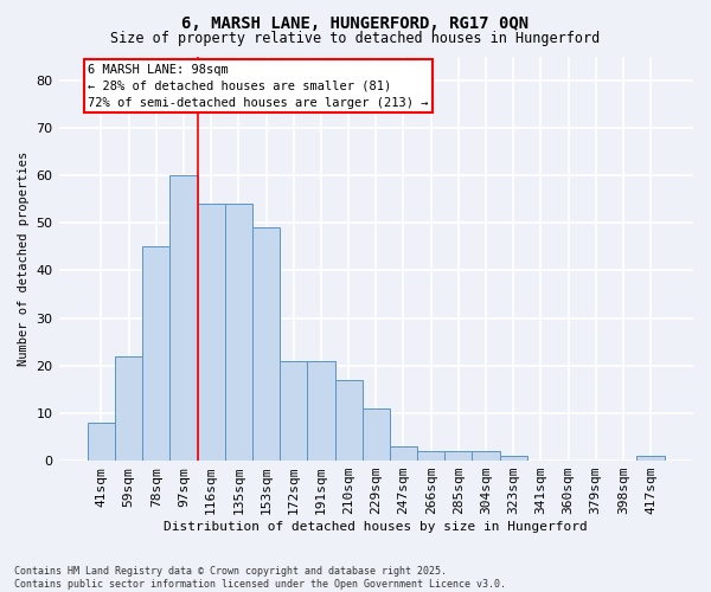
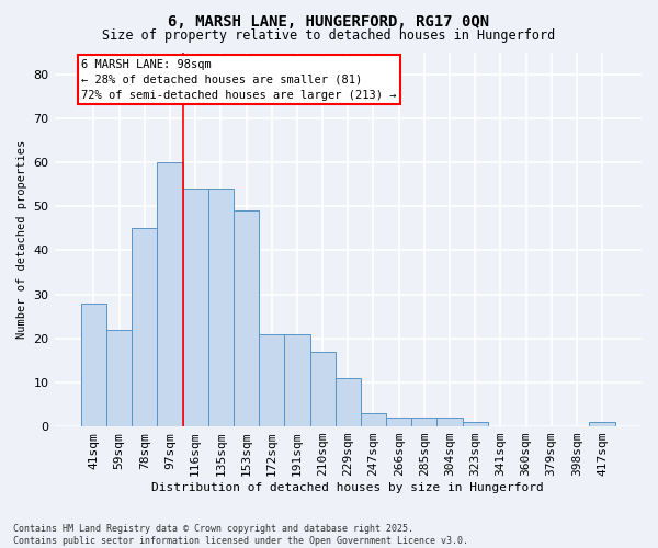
41sqm: 8 -> 28
